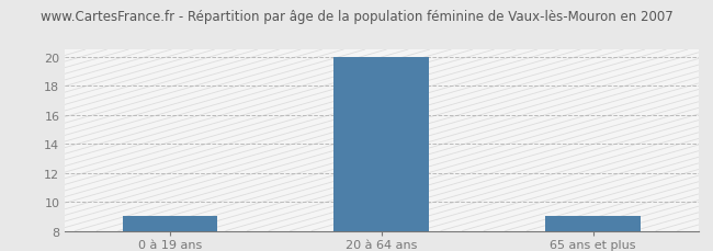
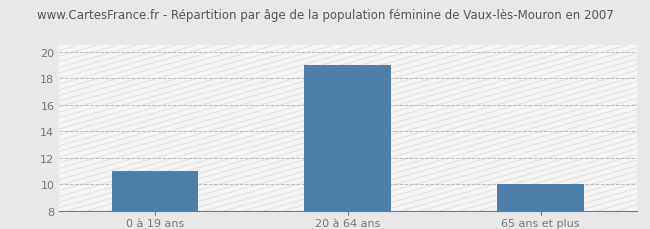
0 à 19 ans: 9 -> 11
20 à 64 ans: 20 -> 19
65 ans et plus: 9 -> 10
